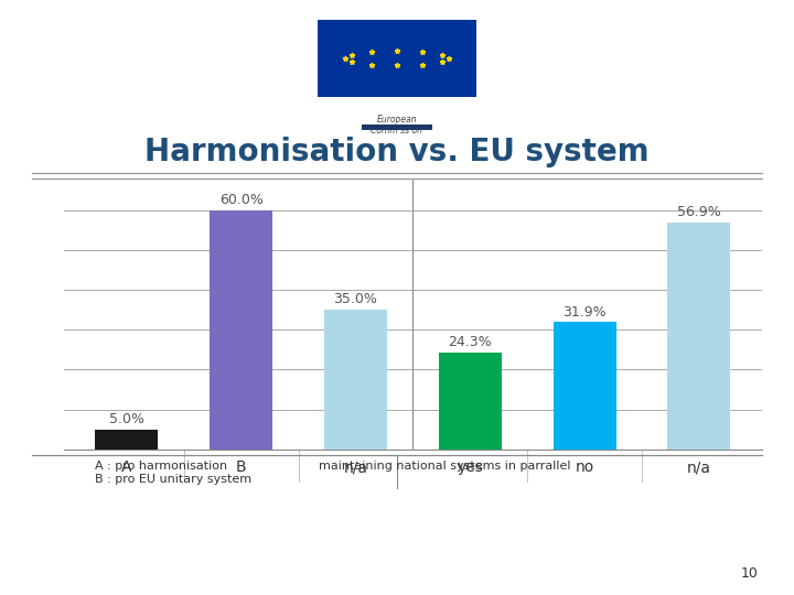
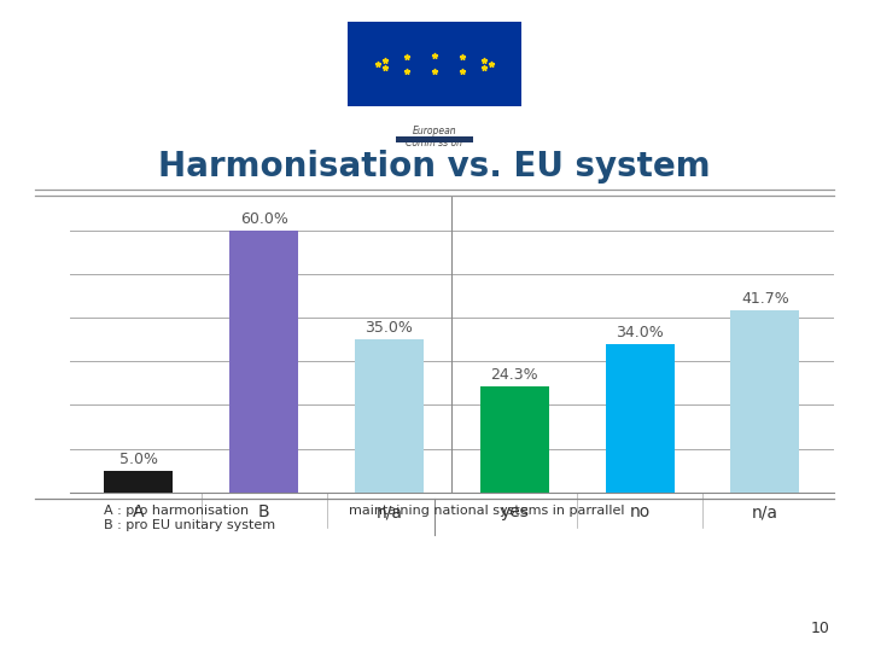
no: 31.9% -> 34.0%
n/a: 56.9% -> 41.7%
